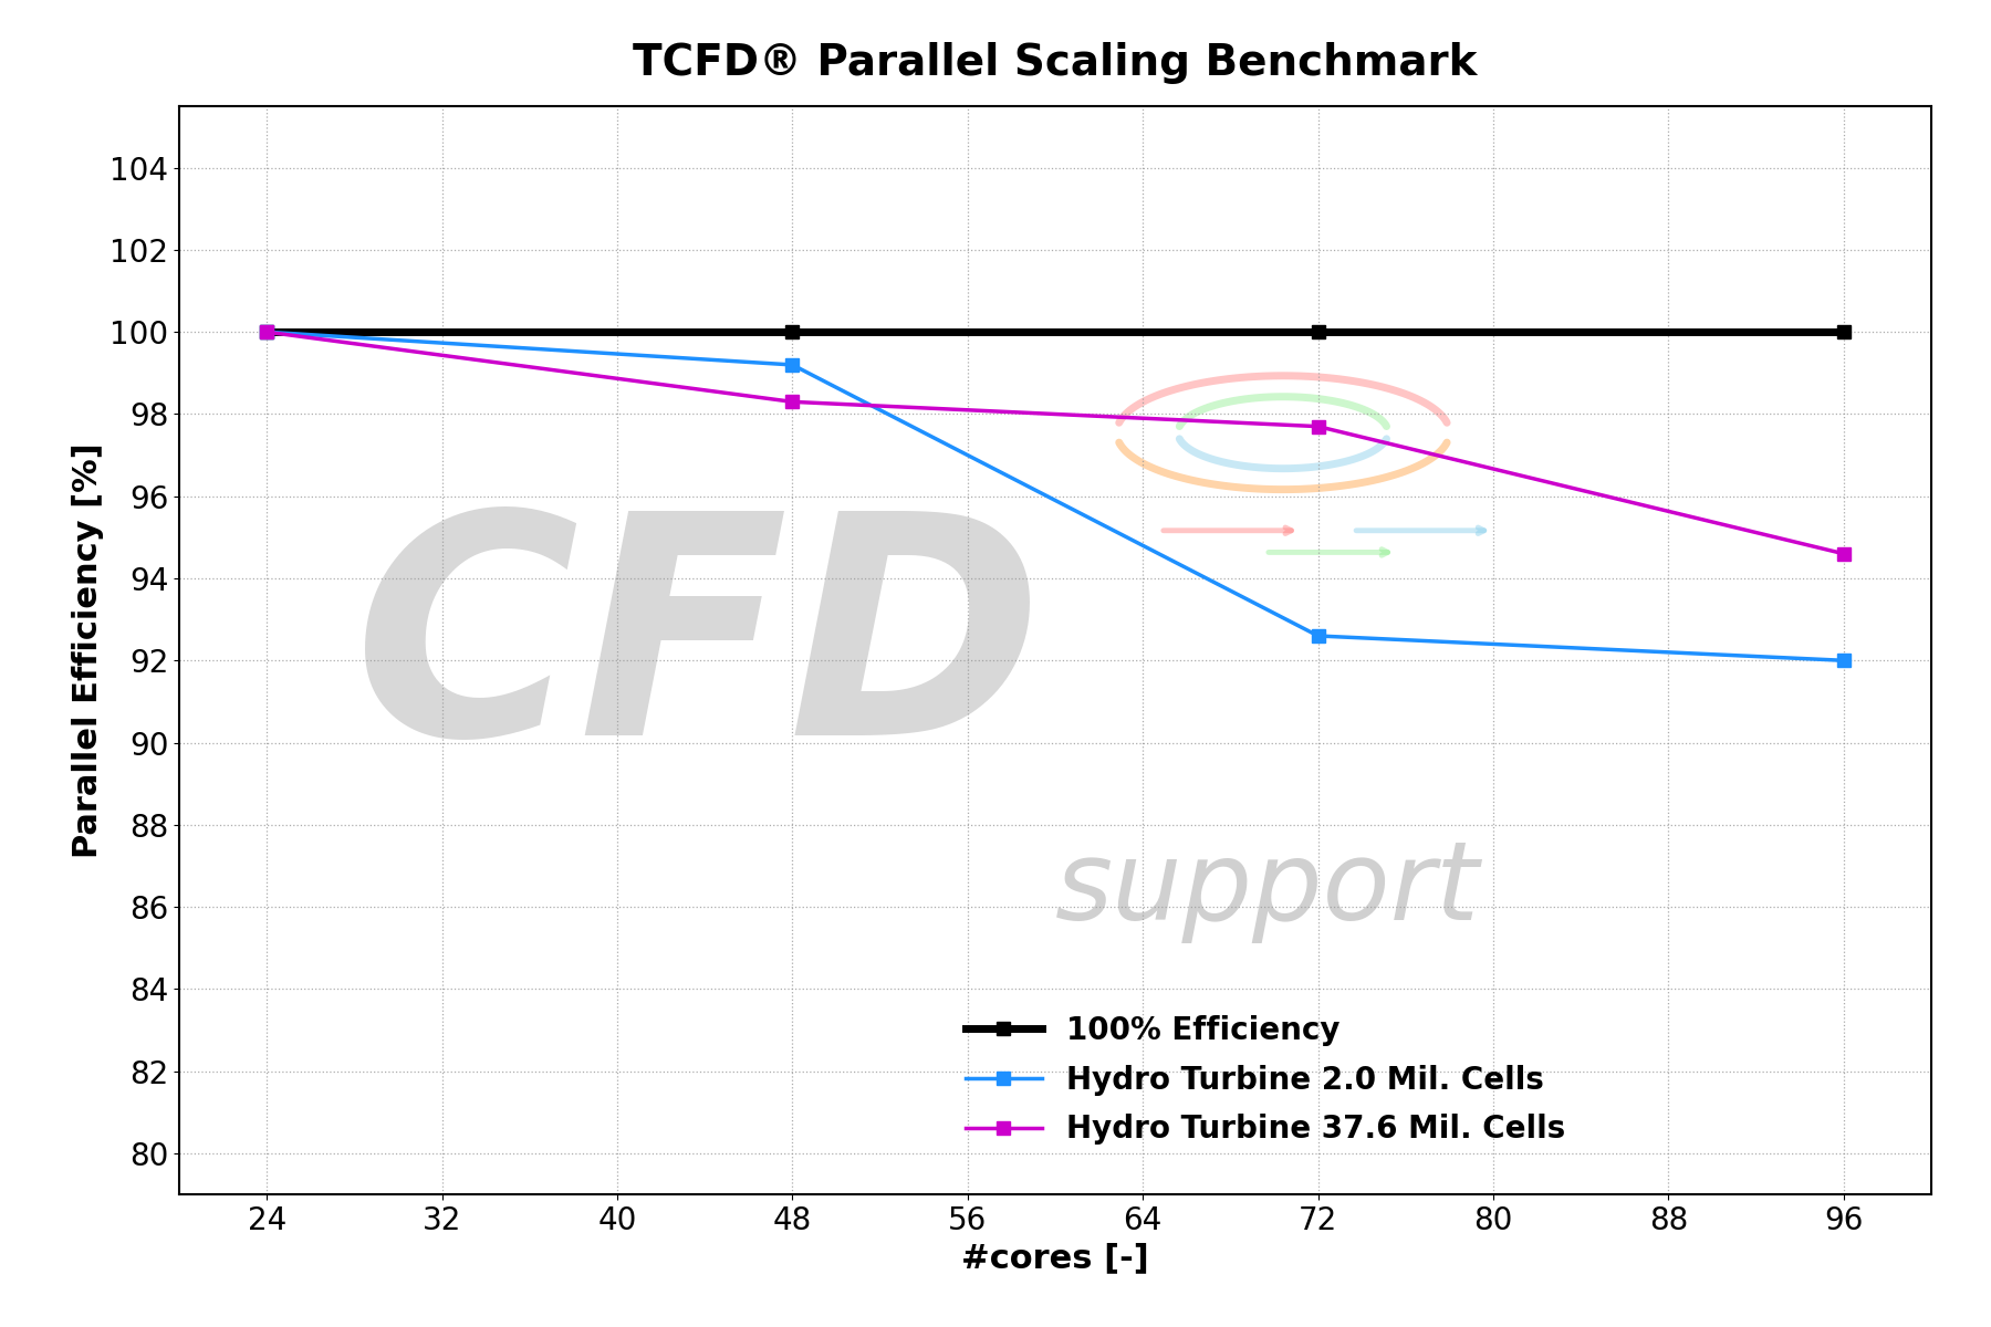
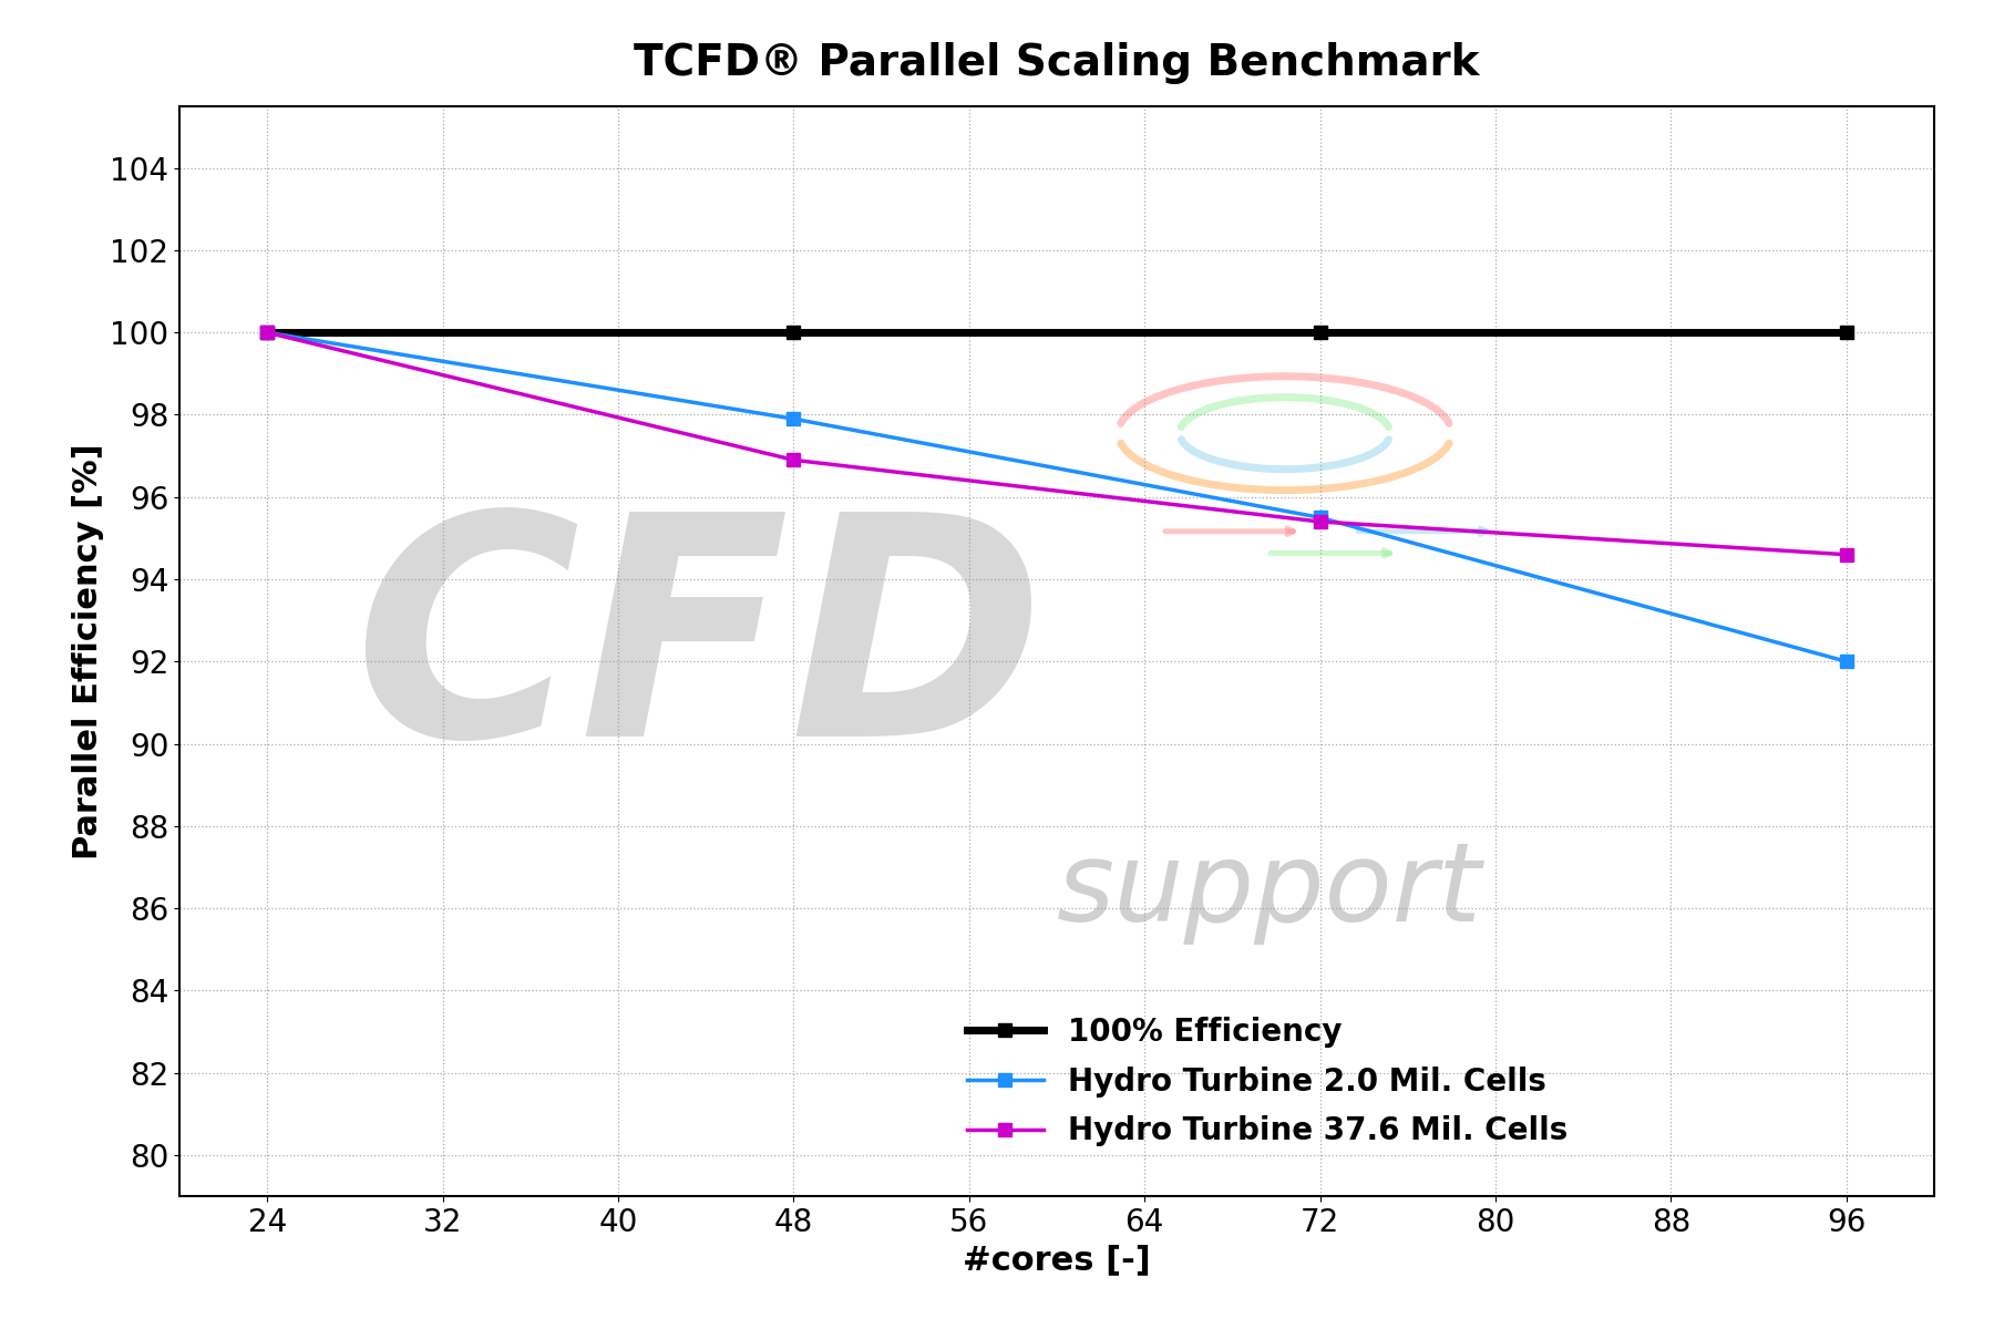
Hydro Turbine 2.0 Mil. Cells/48: 99.2 -> 97.9
Hydro Turbine 37.6 Mil. Cells/48: 98.3 -> 96.9
Hydro Turbine 2.0 Mil. Cells/72: 92.6 -> 95.5
Hydro Turbine 37.6 Mil. Cells/72: 97.7 -> 95.4
